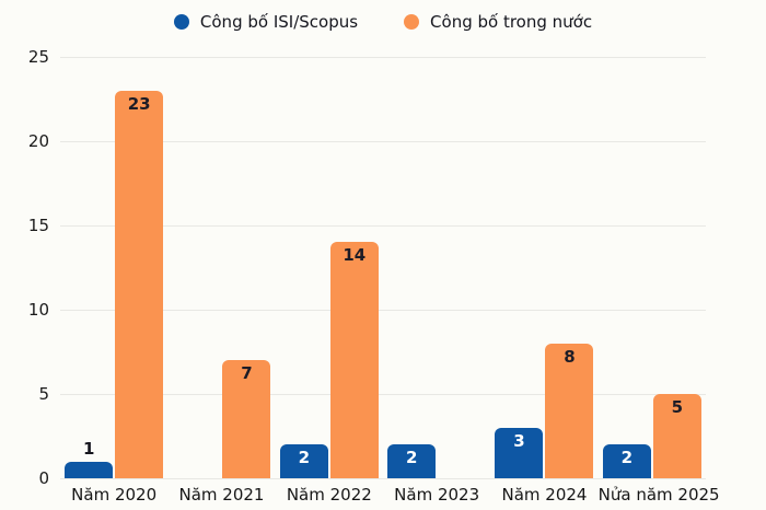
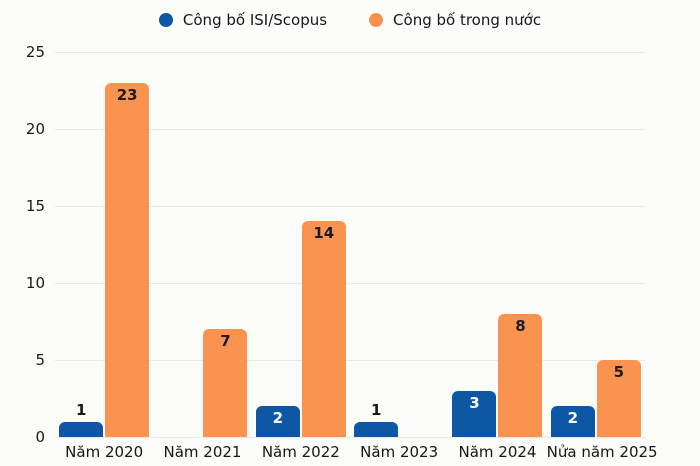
Công bố ISI/Scopus/Năm 2023: 2 -> 1
